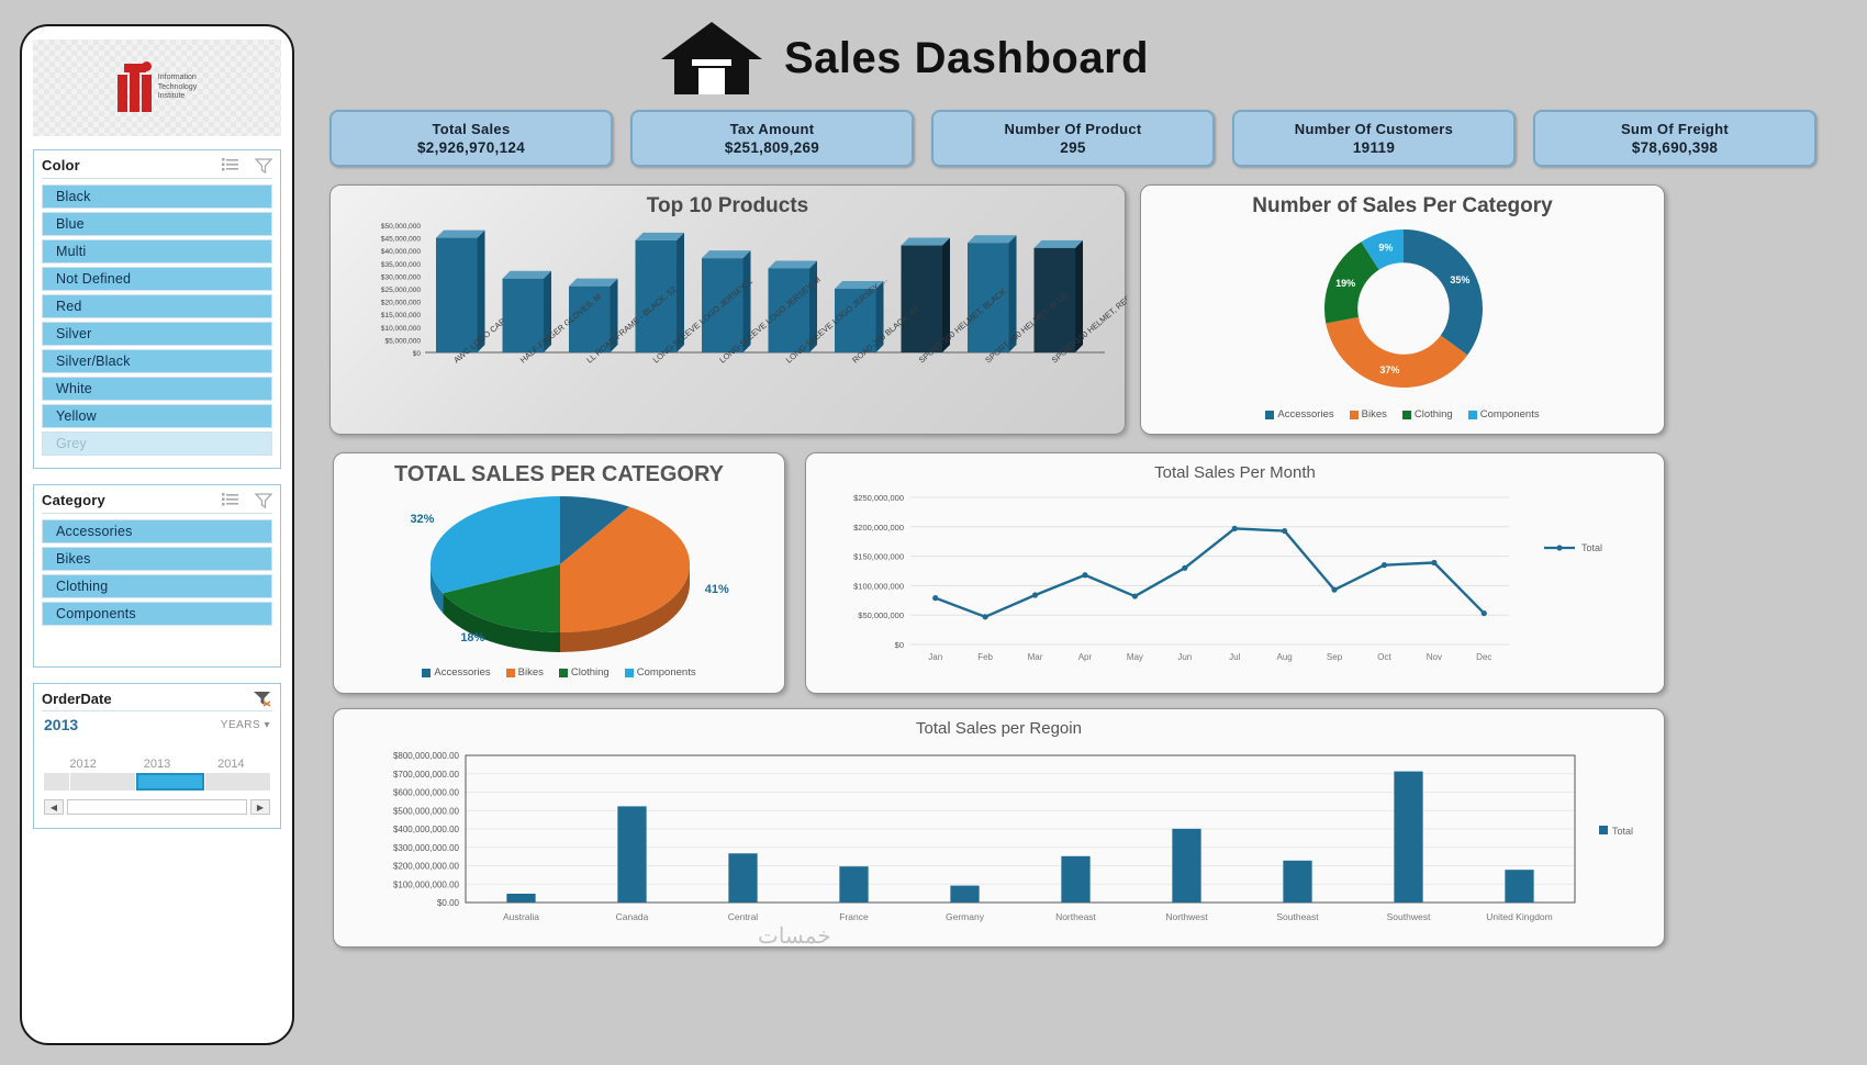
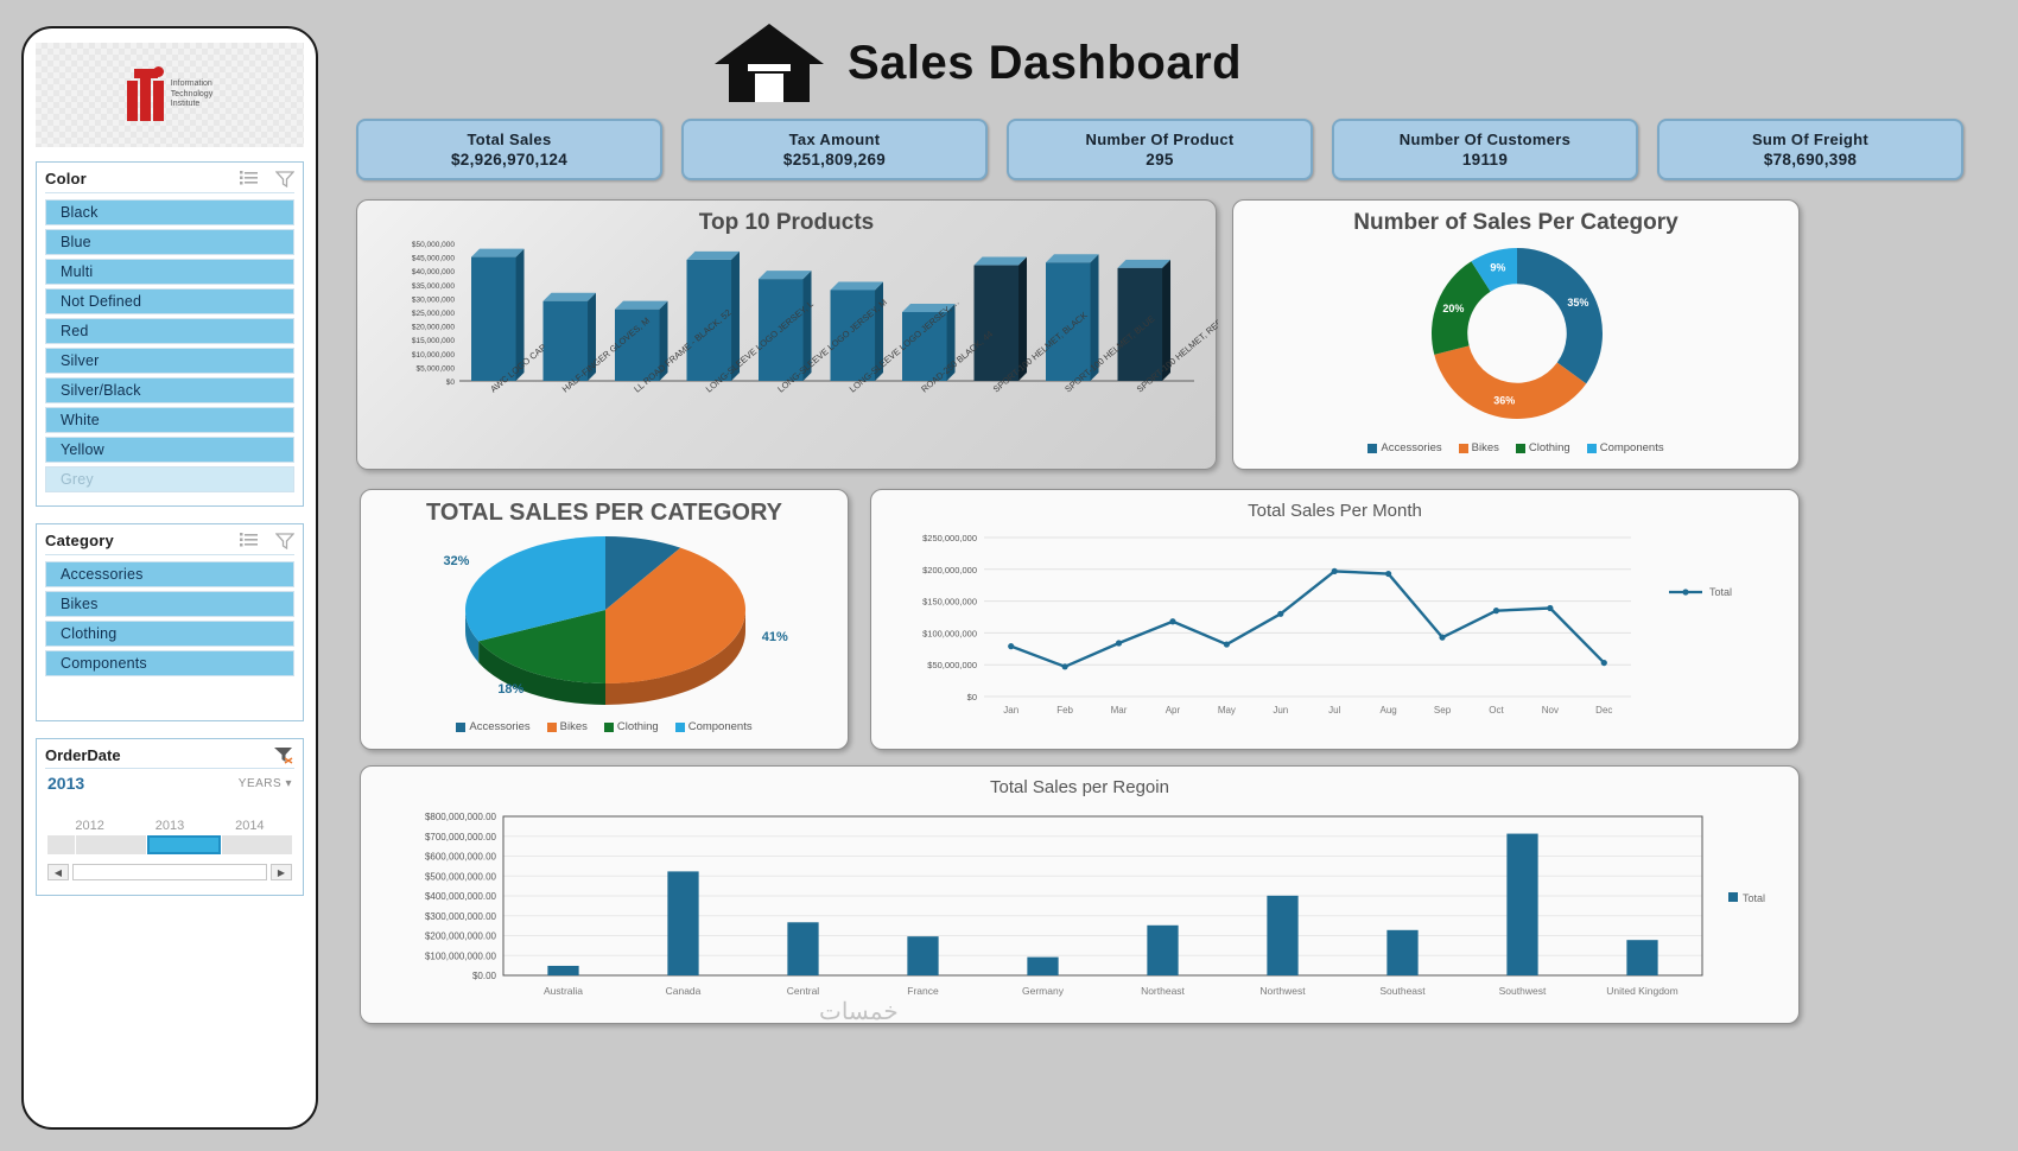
Number of Sales Per Category/Bikes: 37% -> 36%
Number of Sales Per Category/Clothing: 19% -> 20%
